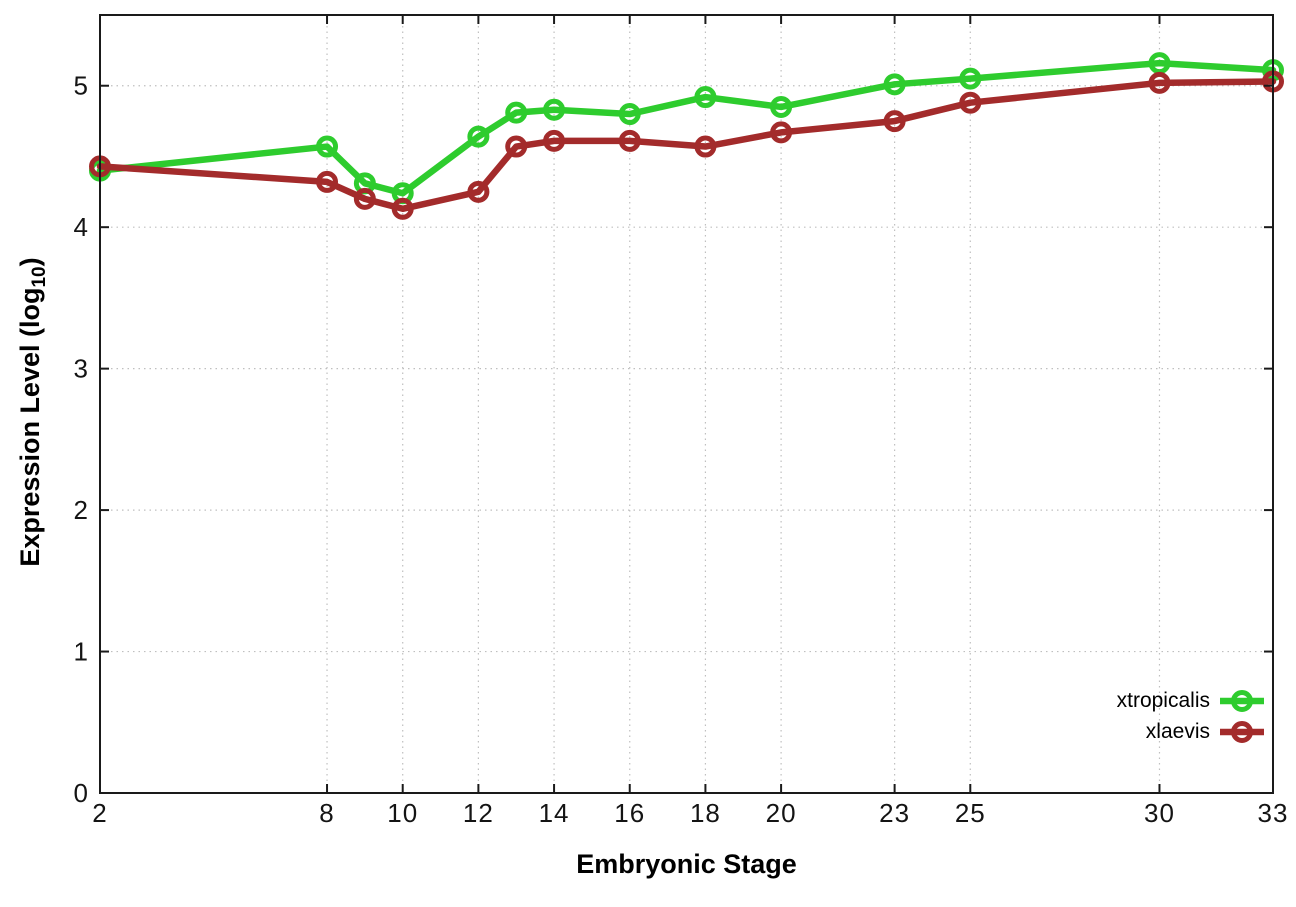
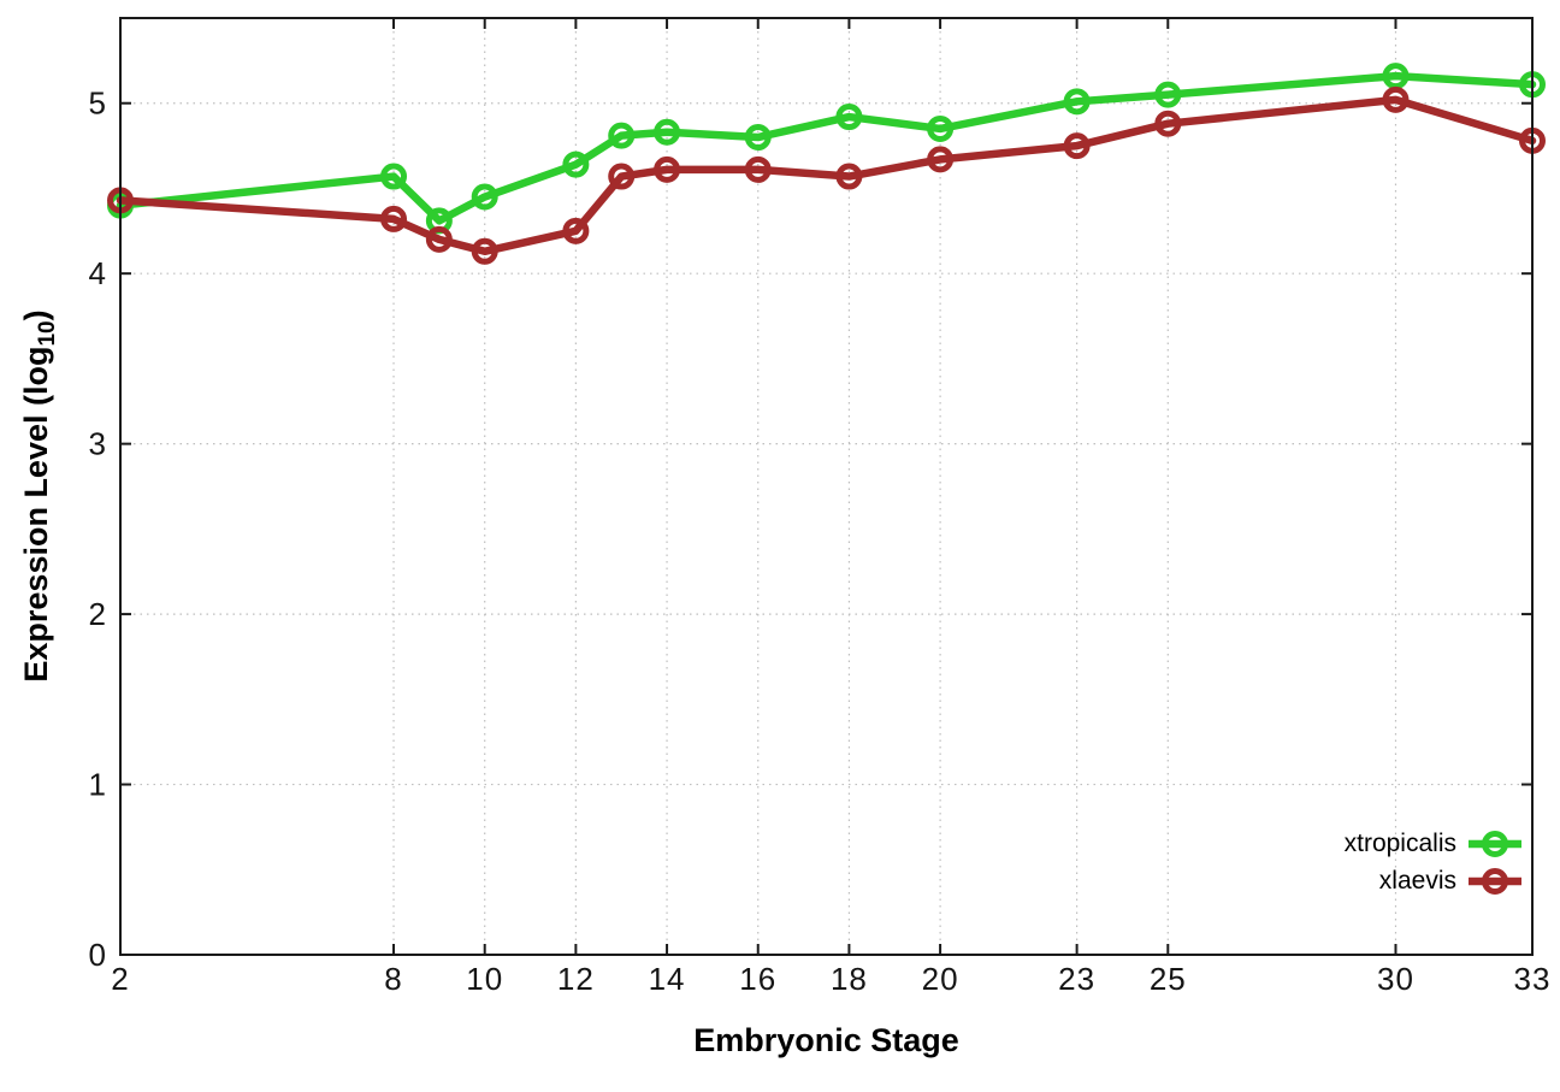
xtropicalis/10: 4.24 -> 4.45
xlaevis/33: 5.03 -> 4.78
